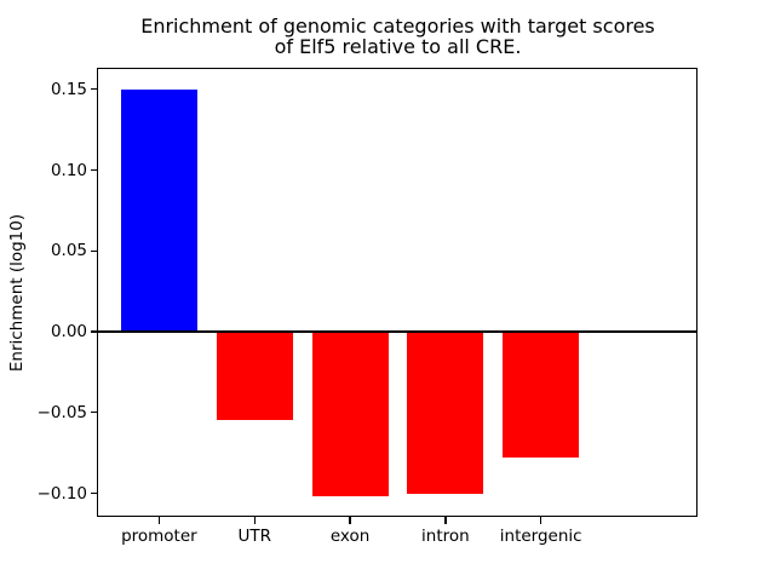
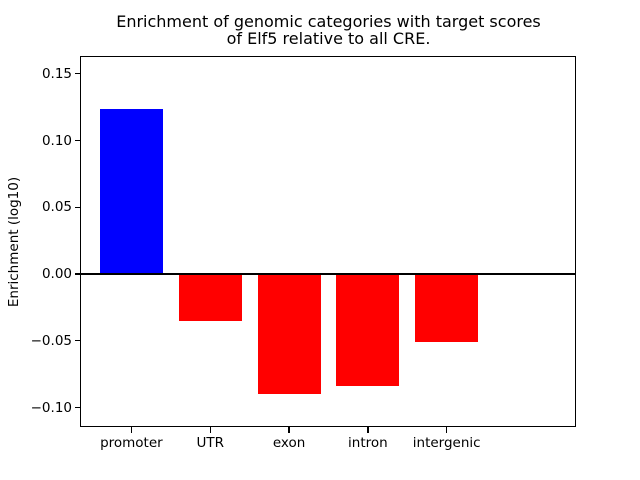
promoter: 0.150 -> 0.124
UTR: -0.055 -> -0.035
exon: -0.102 -> -0.090
intron: -0.100 -> -0.084
intergenic: -0.078 -> -0.051
